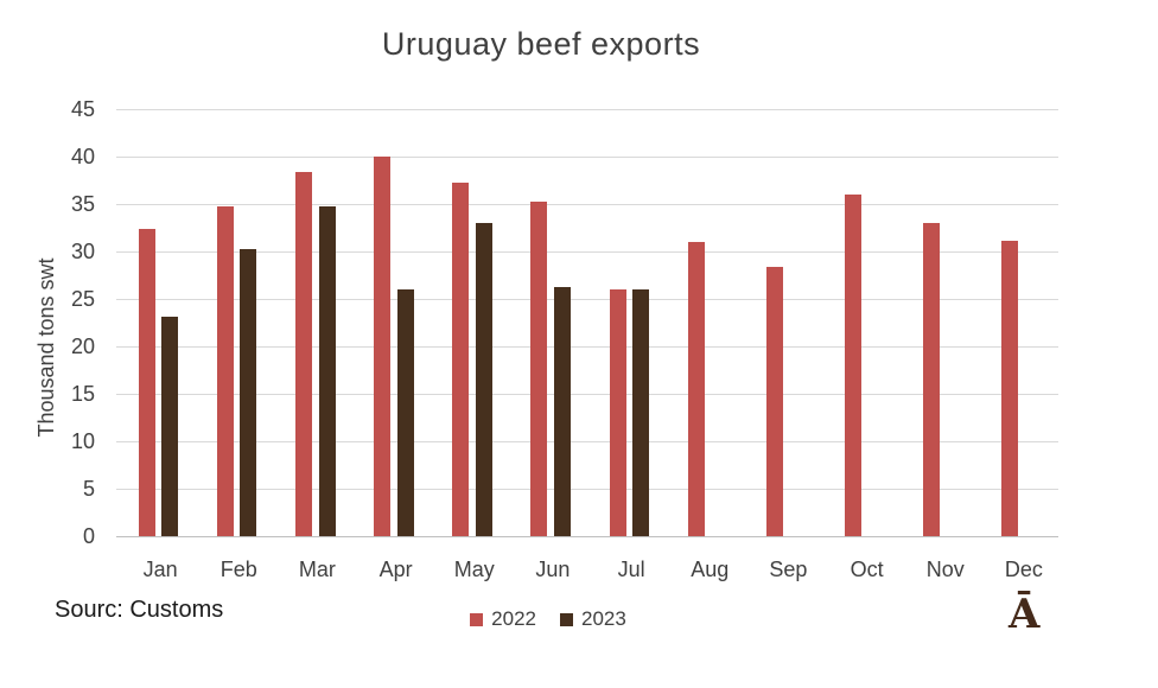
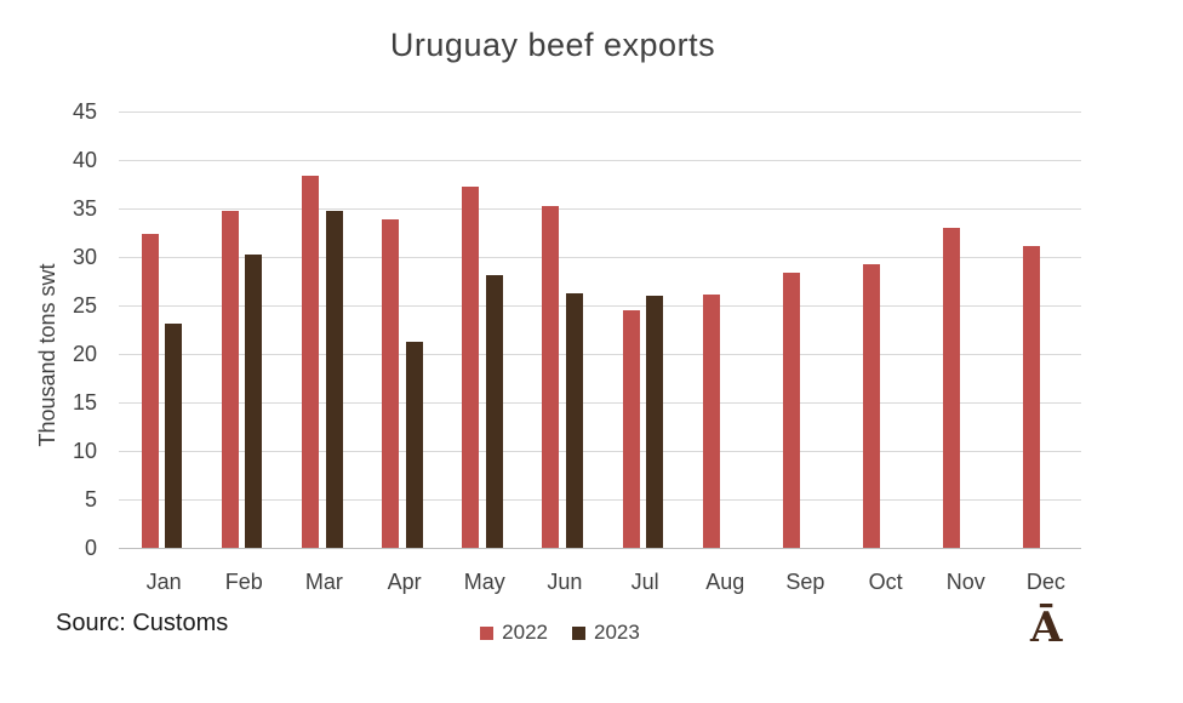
2022/Apr: 40 -> 34
2023/Apr: 26 -> 21
2023/May: 33 -> 28
2022/Jul: 26 -> 24
2022/Aug: 31 -> 26
2022/Oct: 36 -> 29
